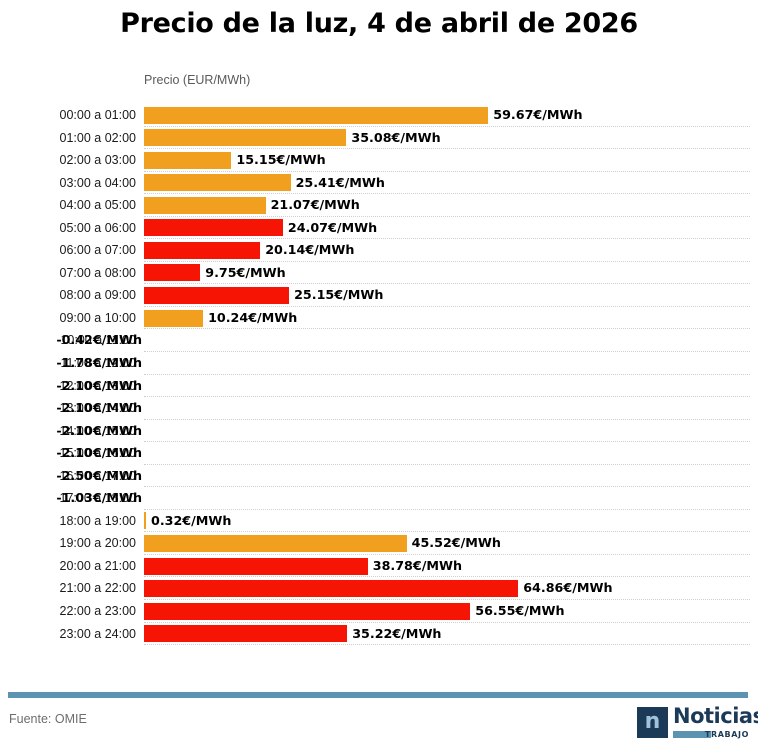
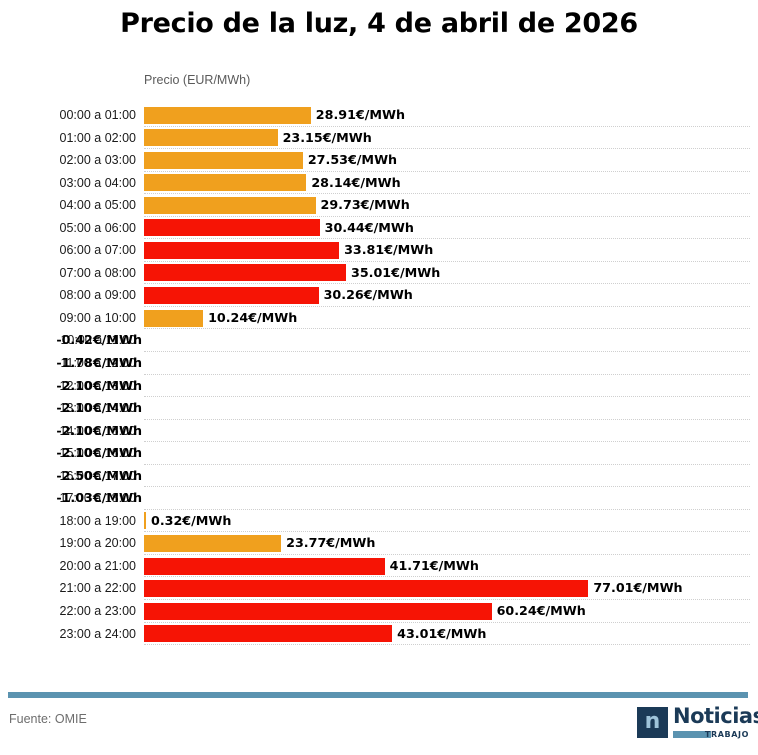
00:00 a 01:00: 59.67 -> 28.91
01:00 a 02:00: 35.08 -> 23.15
02:00 a 03:00: 15.15 -> 27.53
03:00 a 04:00: 25.41 -> 28.14
04:00 a 05:00: 21.07 -> 29.73
05:00 a 06:00: 24.07 -> 30.44
06:00 a 07:00: 20.14 -> 33.81
07:00 a 08:00: 9.75 -> 35.01
08:00 a 09:00: 25.15 -> 30.26
19:00 a 20:00: 45.52 -> 23.77
20:00 a 21:00: 38.78 -> 41.71
21:00 a 22:00: 64.86 -> 77.01
22:00 a 23:00: 56.55 -> 60.24
23:00 a 24:00: 35.22 -> 43.01
